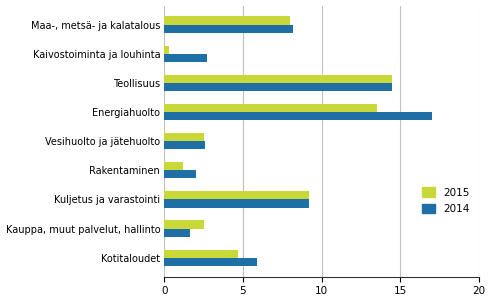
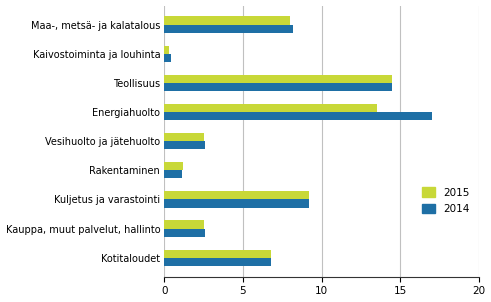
2014/Kaivostoiminta ja louhinta: 2.7 -> 0.4
2014/Rakentaminen: 2.0 -> 1.1
2014/Kauppa, muut palvelut, hallinto: 1.6 -> 2.6
2015/Kotitaloudet: 4.7 -> 6.8
2014/Kotitaloudet: 5.9 -> 6.8
